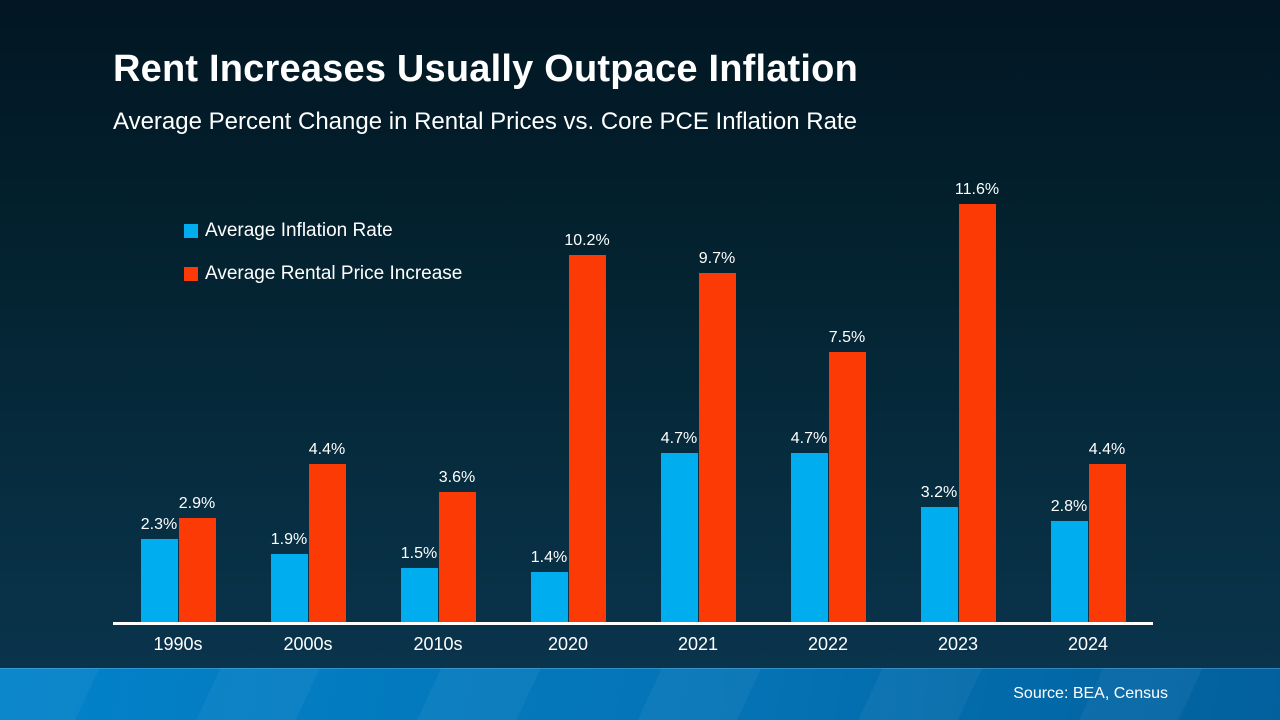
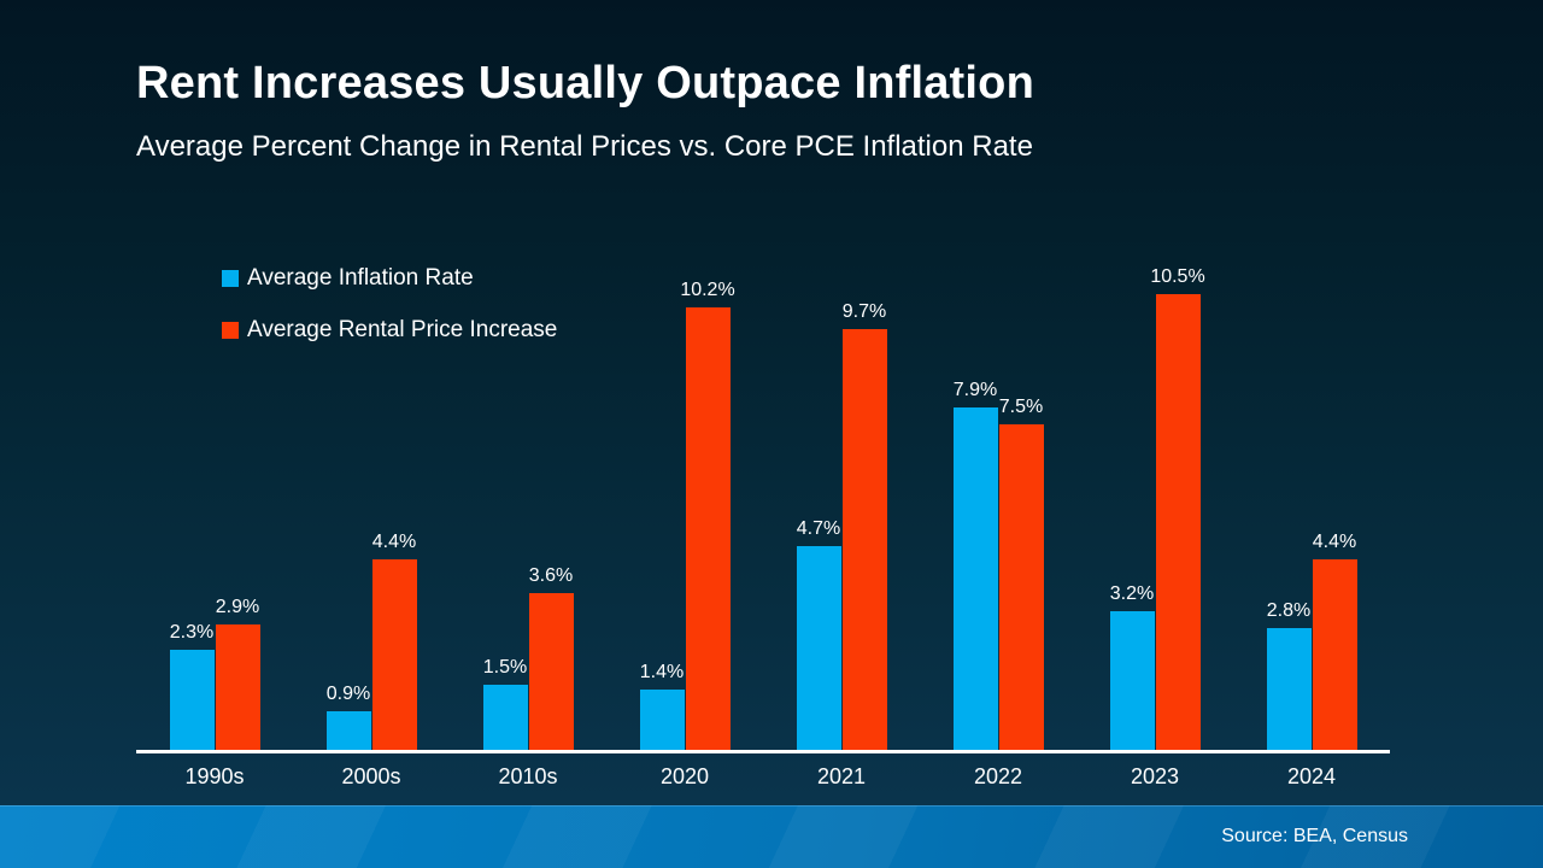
Average Inflation Rate/2000s: 1.9% -> 0.9%
Average Inflation Rate/2022: 4.7% -> 7.9%
Average Rental Price Increase/2023: 11.6% -> 10.5%
